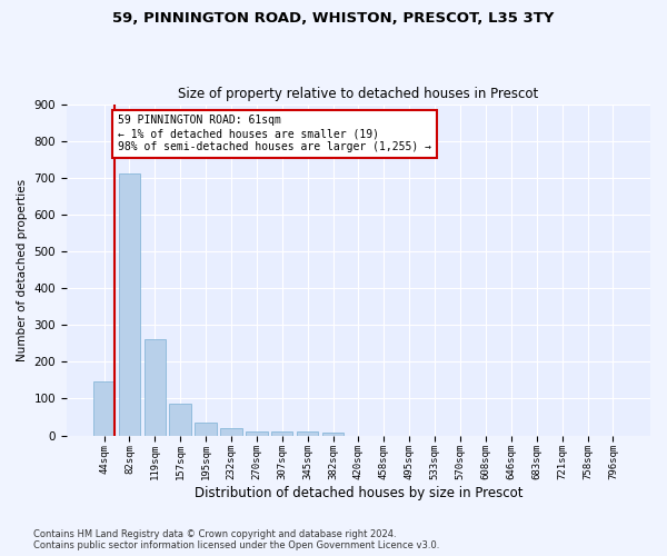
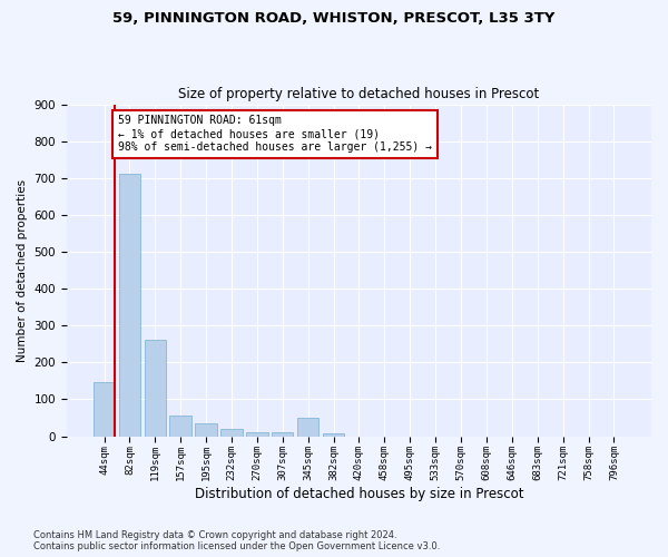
157sqm: 85 -> 55
345sqm: 11 -> 50
